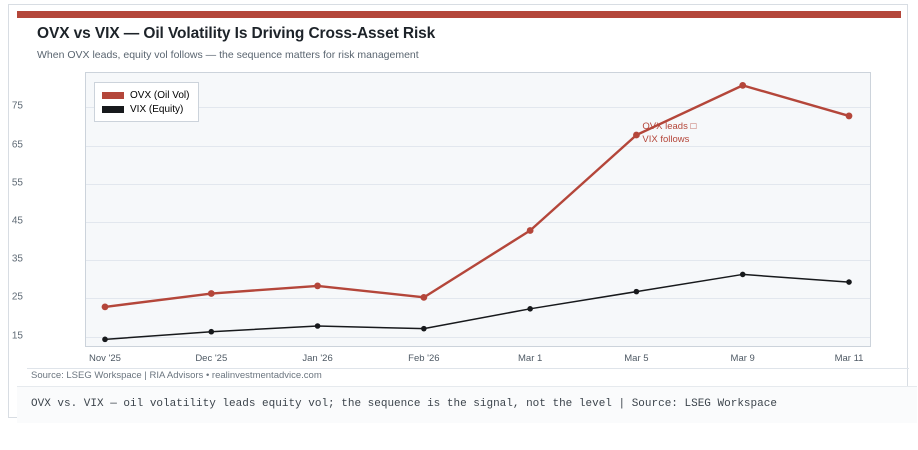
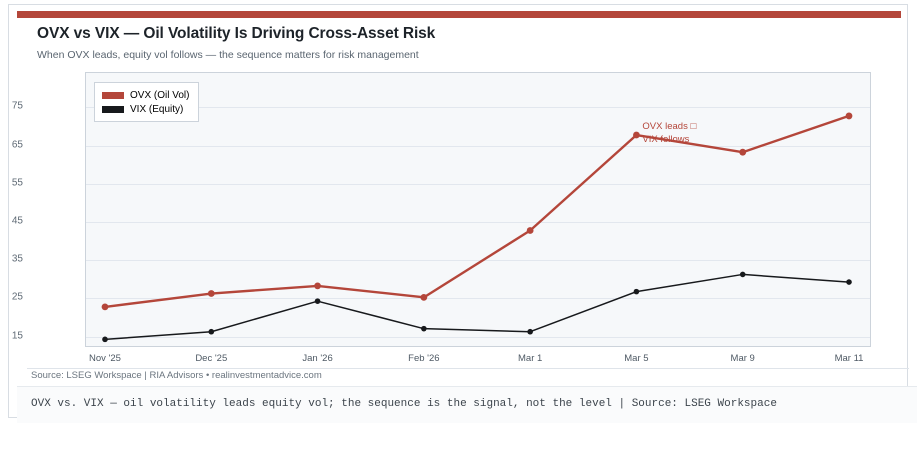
VIX (Equity)/Jan '26: 18 -> 24
VIX (Equity)/Mar 1: 22 -> 16
OVX (Oil Vol)/Mar 9: 80 -> 63
